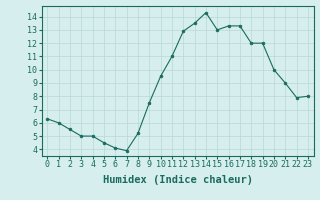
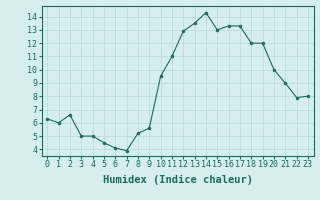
2: 5.5 -> 6.6
9: 7.5 -> 5.6
